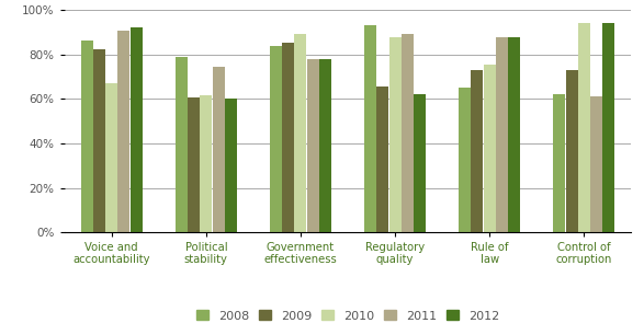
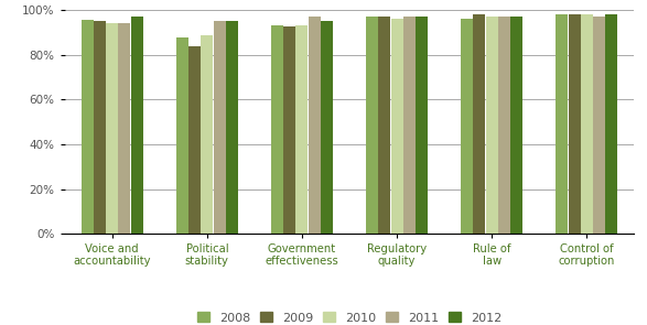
2008/Voice and accountability: 86.0% -> 95.5%
2009/Voice and accountability: 82.0% -> 95.0%
2010/Voice and accountability: 67.0% -> 94.0%
2011/Voice and accountability: 90.5% -> 94.0%
2012/Voice and accountability: 92.0% -> 96.8%
2008/Political stability: 79.0% -> 87.5%
2009/Political stability: 60.5% -> 83.5%
2010/Political stability: 61.5% -> 88.5%
2011/Political stability: 74.5% -> 94.8%
2012/Political stability: 60.0% -> 95.0%
2008/Government effectiveness: 83.5% -> 93.0%
2009/Government effectiveness: 85.0% -> 92.8%
2010/Government effectiveness: 89.0% -> 93.0%
2011/Government effectiveness: 78.0% -> 96.8%
2012/Government effectiveness: 78.0% -> 94.8%
2008/Regulatory quality: 93.0% -> 97.0%
2009/Regulatory quality: 65.5% -> 96.8%
2010/Regulatory quality: 87.5% -> 95.8%
2011/Regulatory quality: 89.0% -> 96.8%
2012/Regulatory quality: 62.0% -> 97.0%
2008/Rule of law: 65.0% -> 96.0%
2009/Rule of law: 73.0% -> 97.8%
2010/Rule of law: 75.5% -> 96.8%
2011/Rule of law: 87.5% -> 96.8%
2012/Rule of law: 87.5% -> 97.0%
2008/Control of corruption: 62.0% -> 98.0%
2009/Control of corruption: 73.0% -> 97.8%
2010/Control of corruption: 94.0% -> 97.8%
2011/Control of corruption: 61.0% -> 96.8%
2012/Control of corruption: 94.0% -> 98.0%
